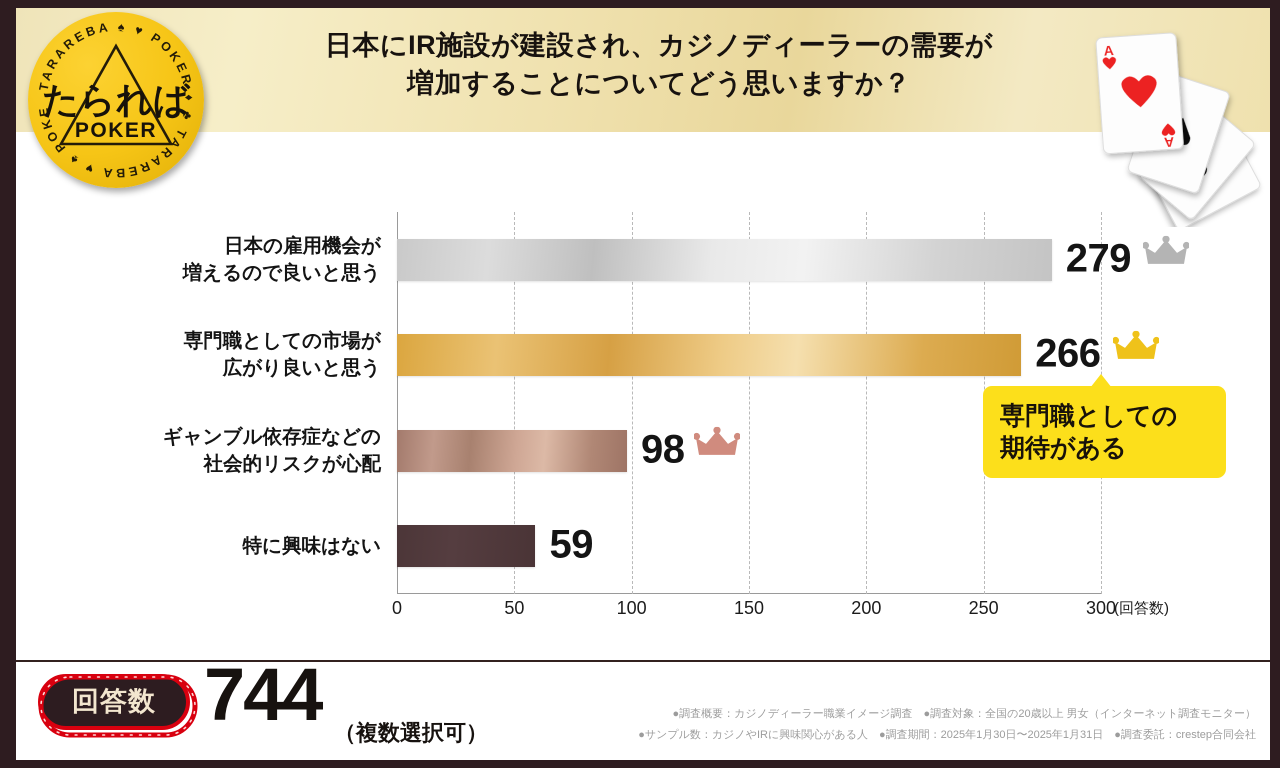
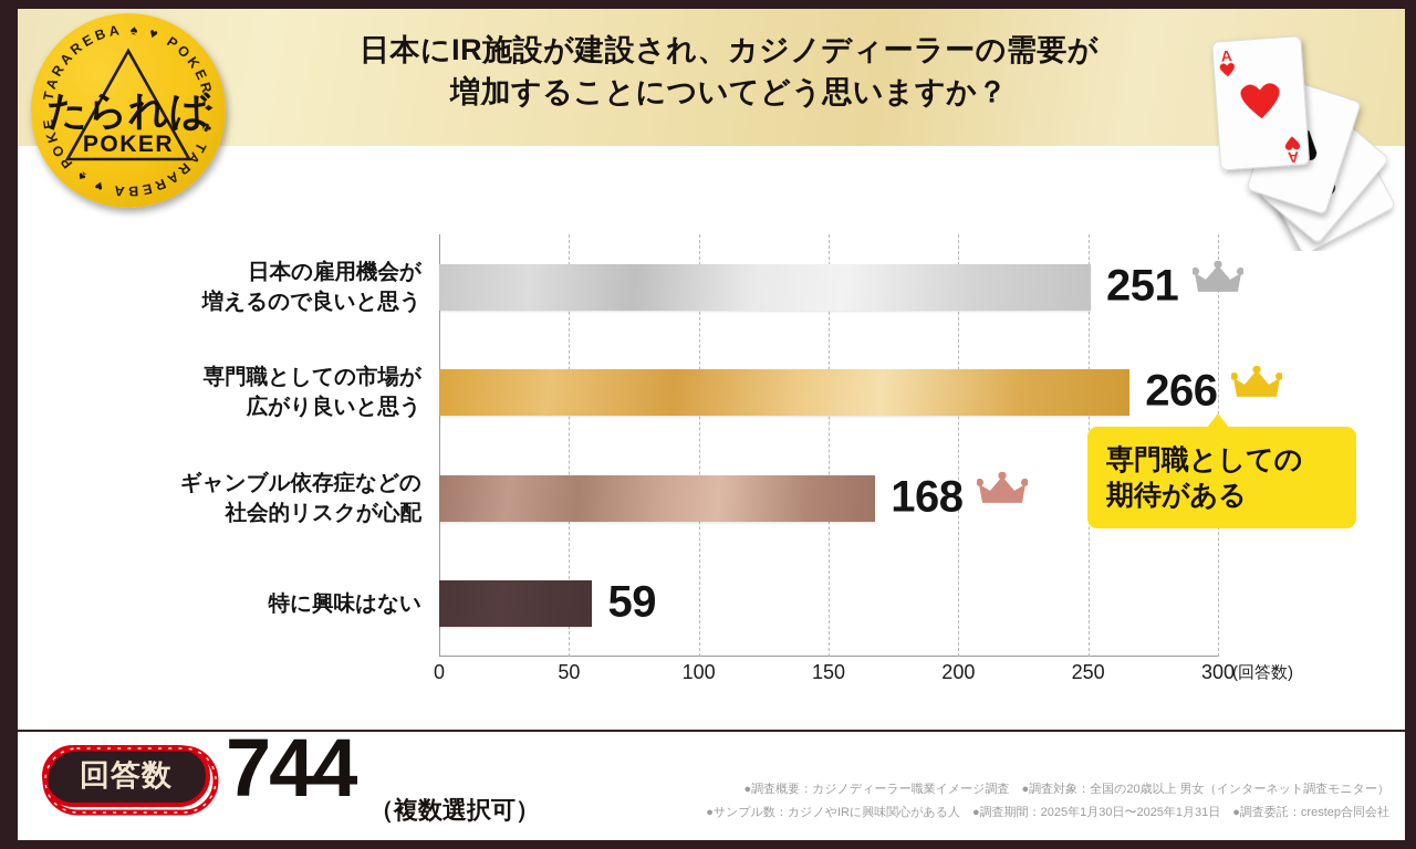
日本の雇用機会が 増えるので良いと思う: 279 -> 251
ギャンブル依存症などの 社会的リスクが心配: 98 -> 168
